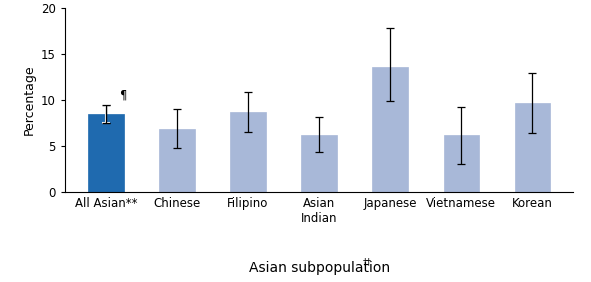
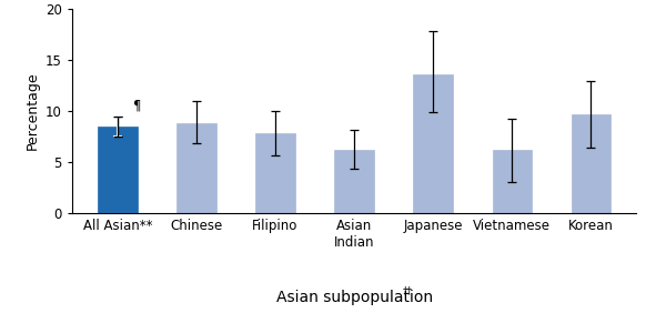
Chinese: 6.8 -> 8.8
Filipino: 8.7 -> 7.8
